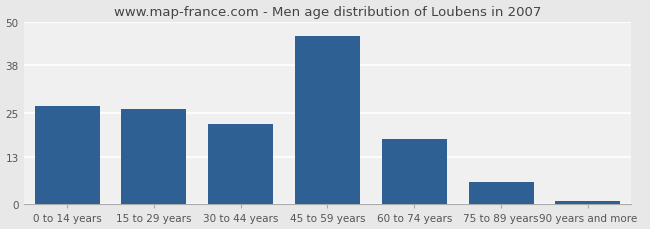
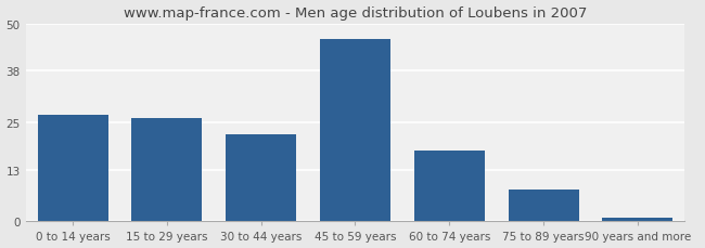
75 to 89 years: 6 -> 8
